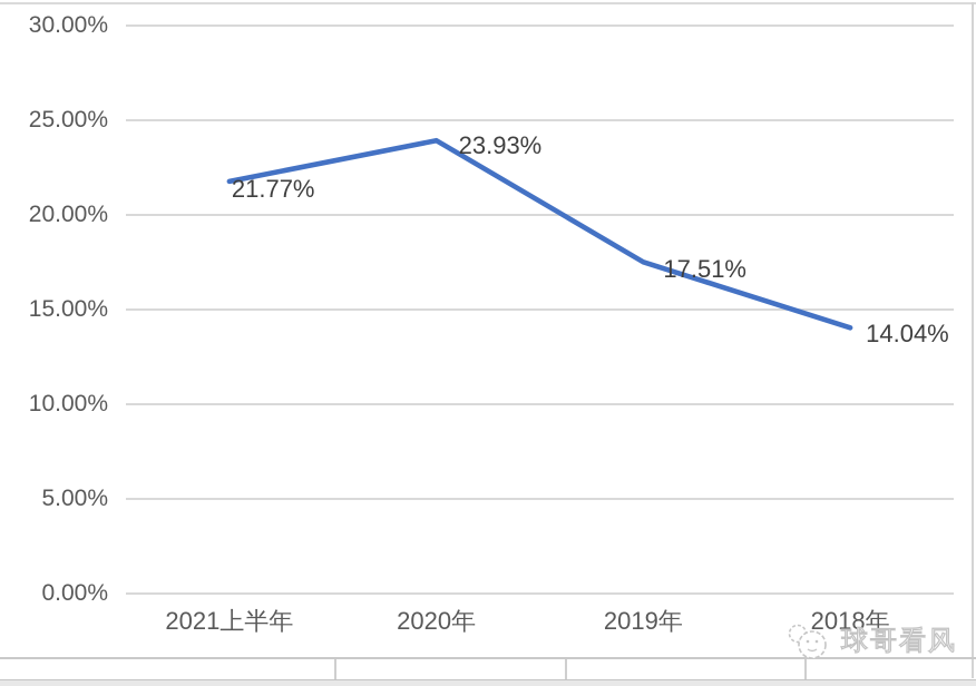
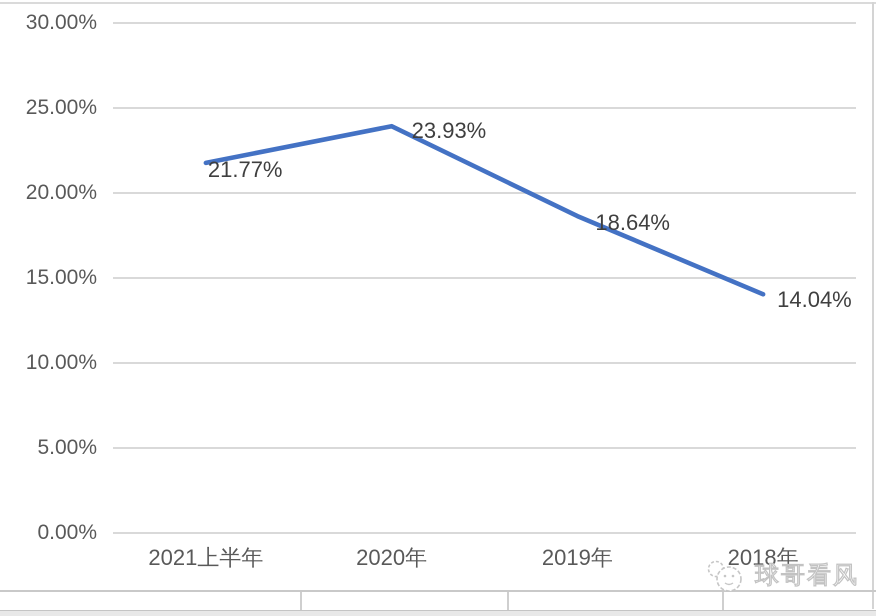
2019年: 17.51% -> 18.64%
